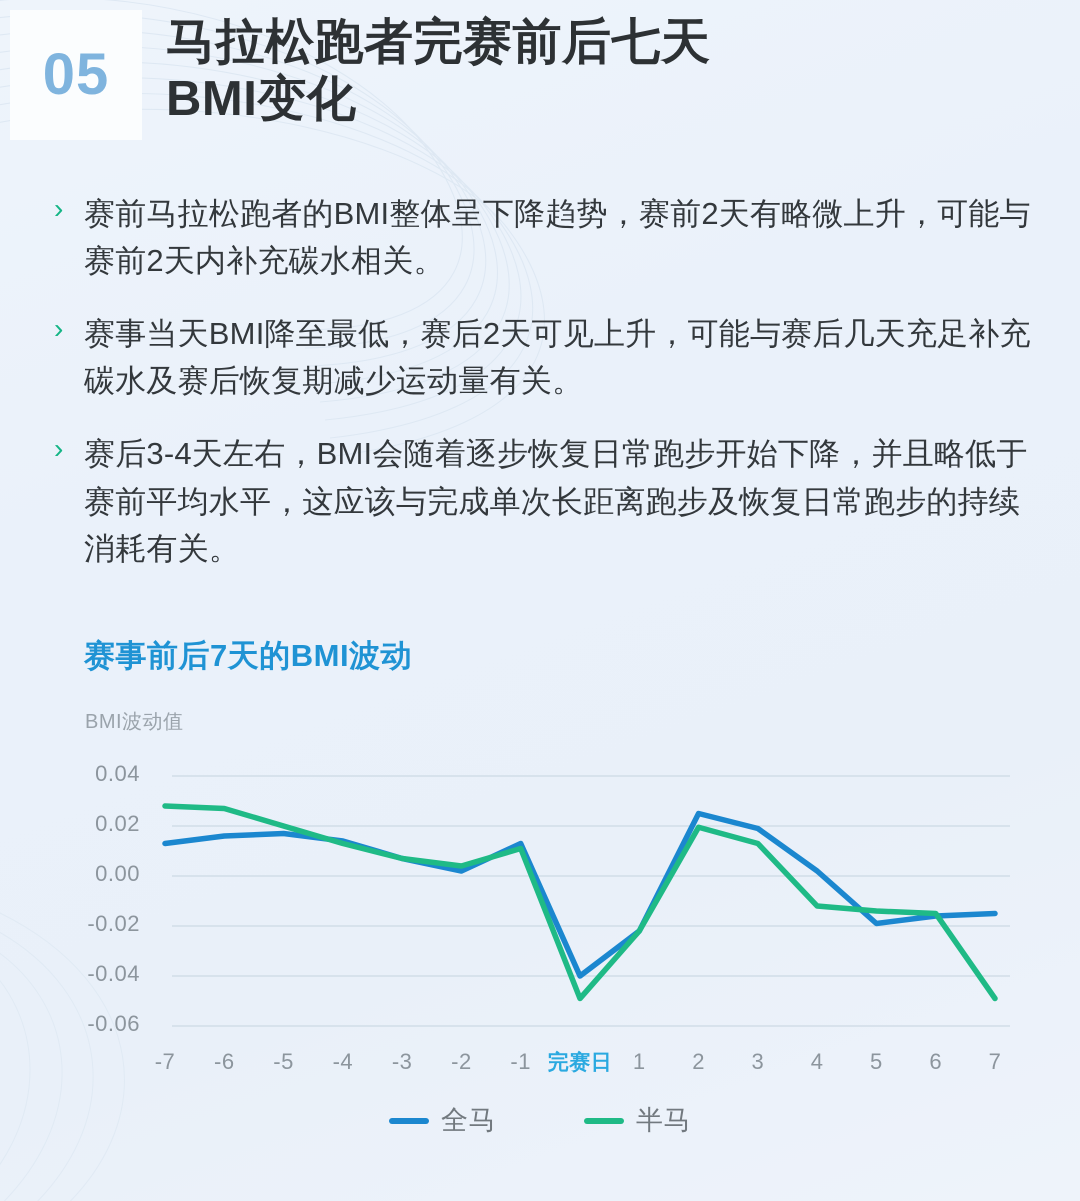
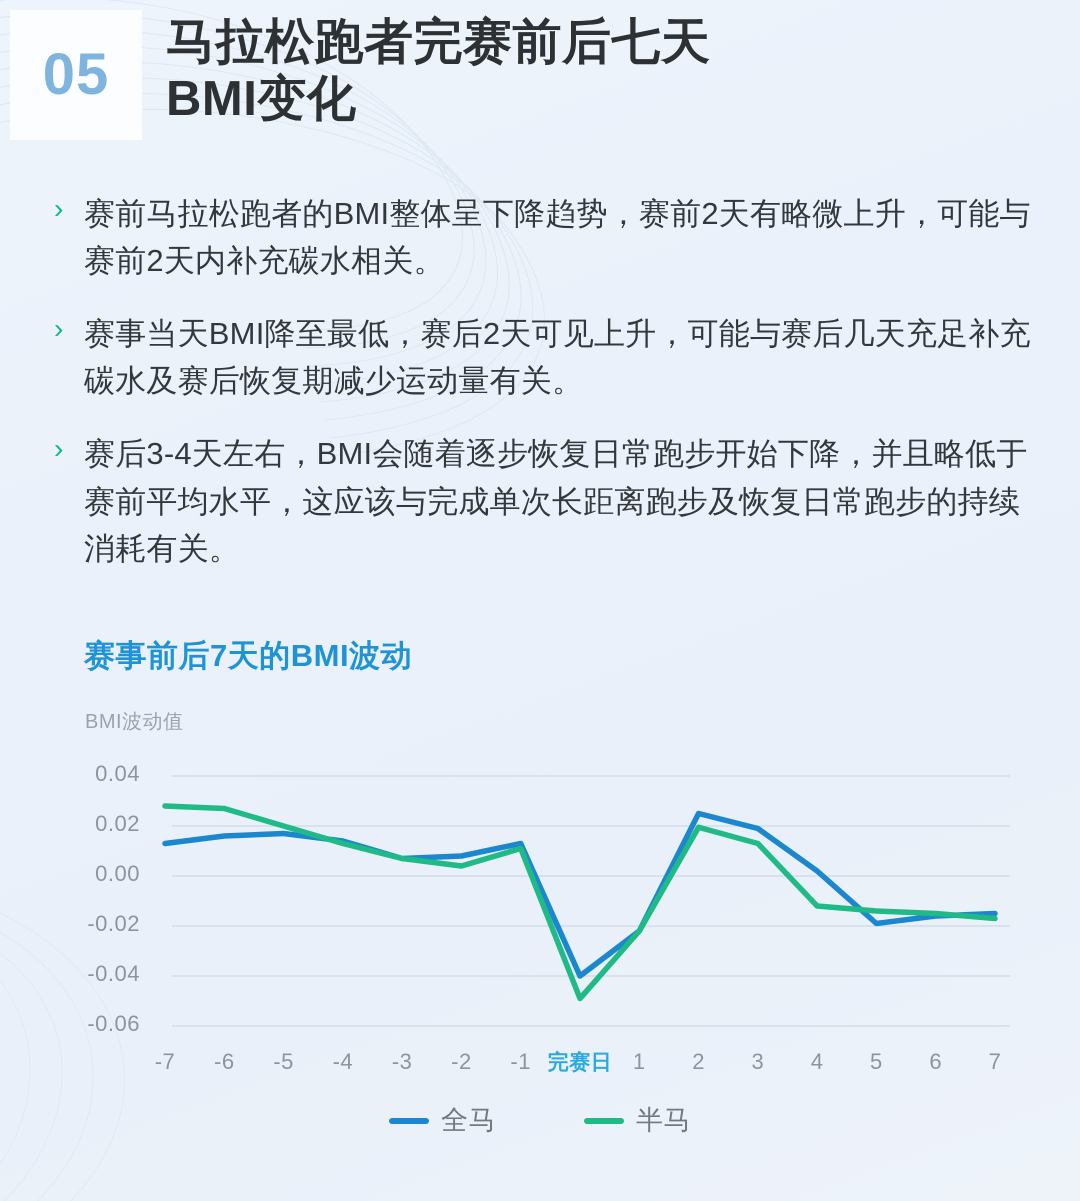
全马/-2: 0.002 -> 0.008
半马/7: -0.049 -> -0.017
